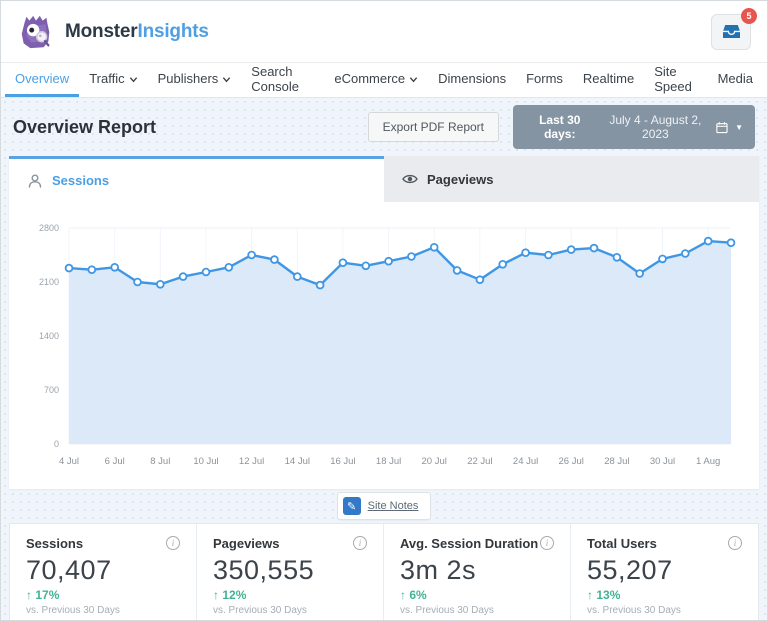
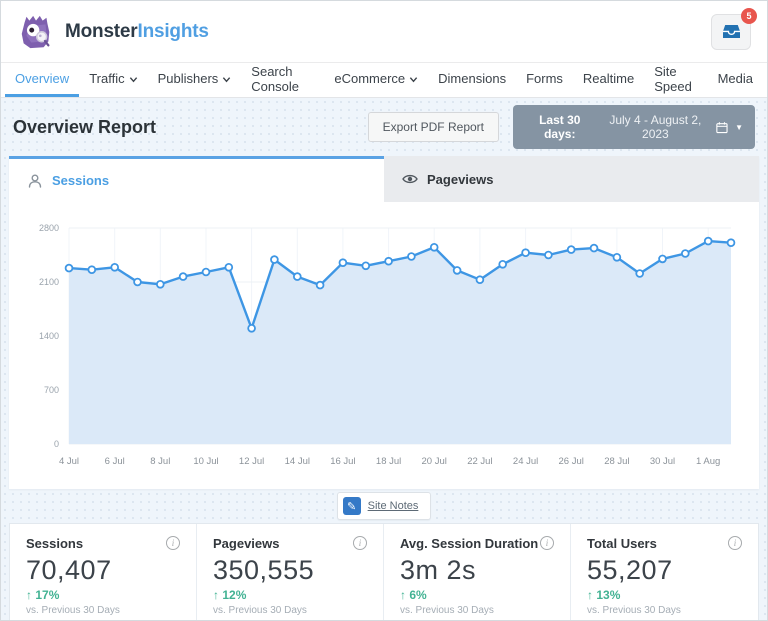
12 Jul: 2400 -> 1500
